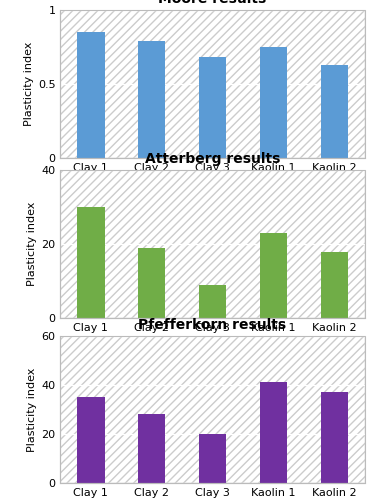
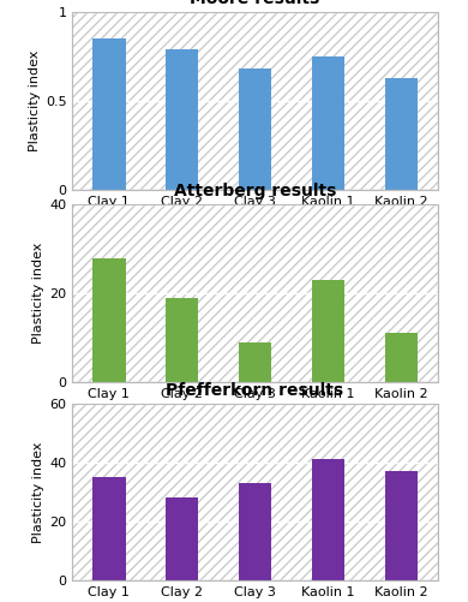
Atterberg results/Clay 1: 30 -> 28
Atterberg results/Kaolin 2: 18 -> 11
Pfefferkorn results/Clay 3: 20 -> 33
